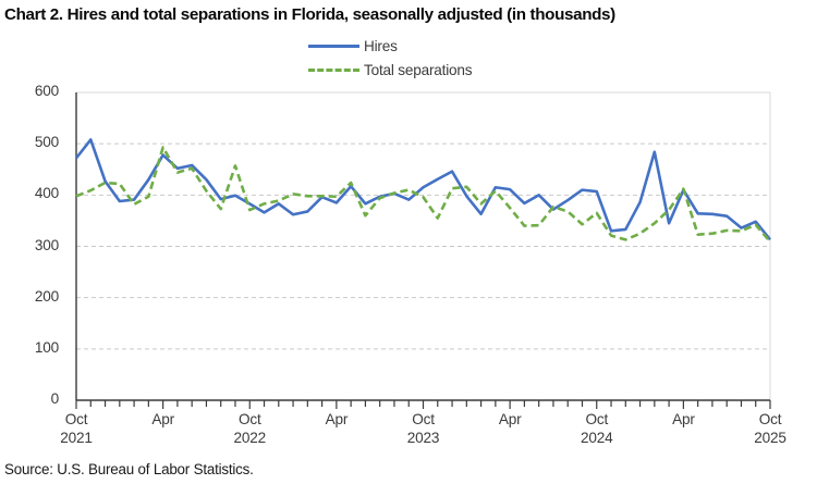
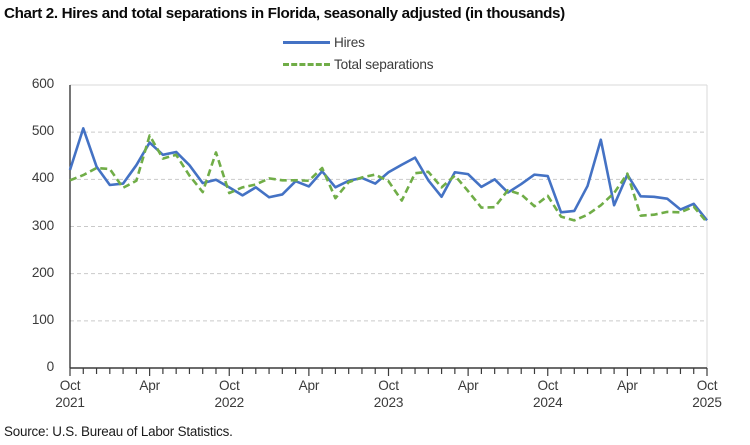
Hires/Oct 2021: 470 -> 420
